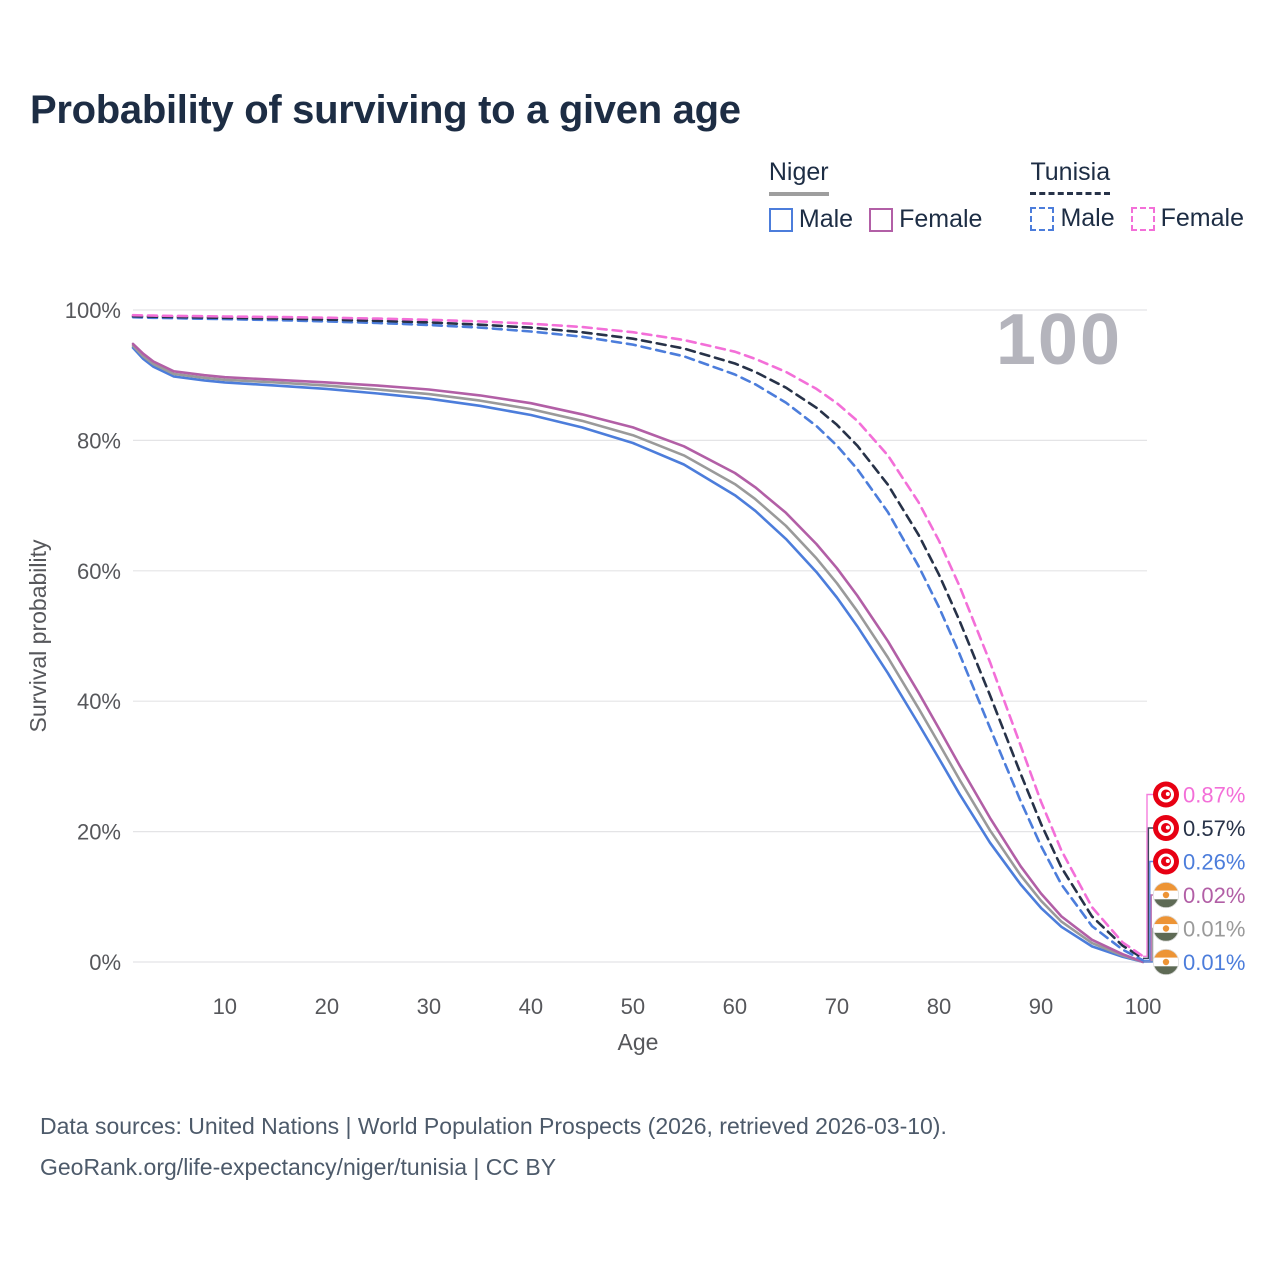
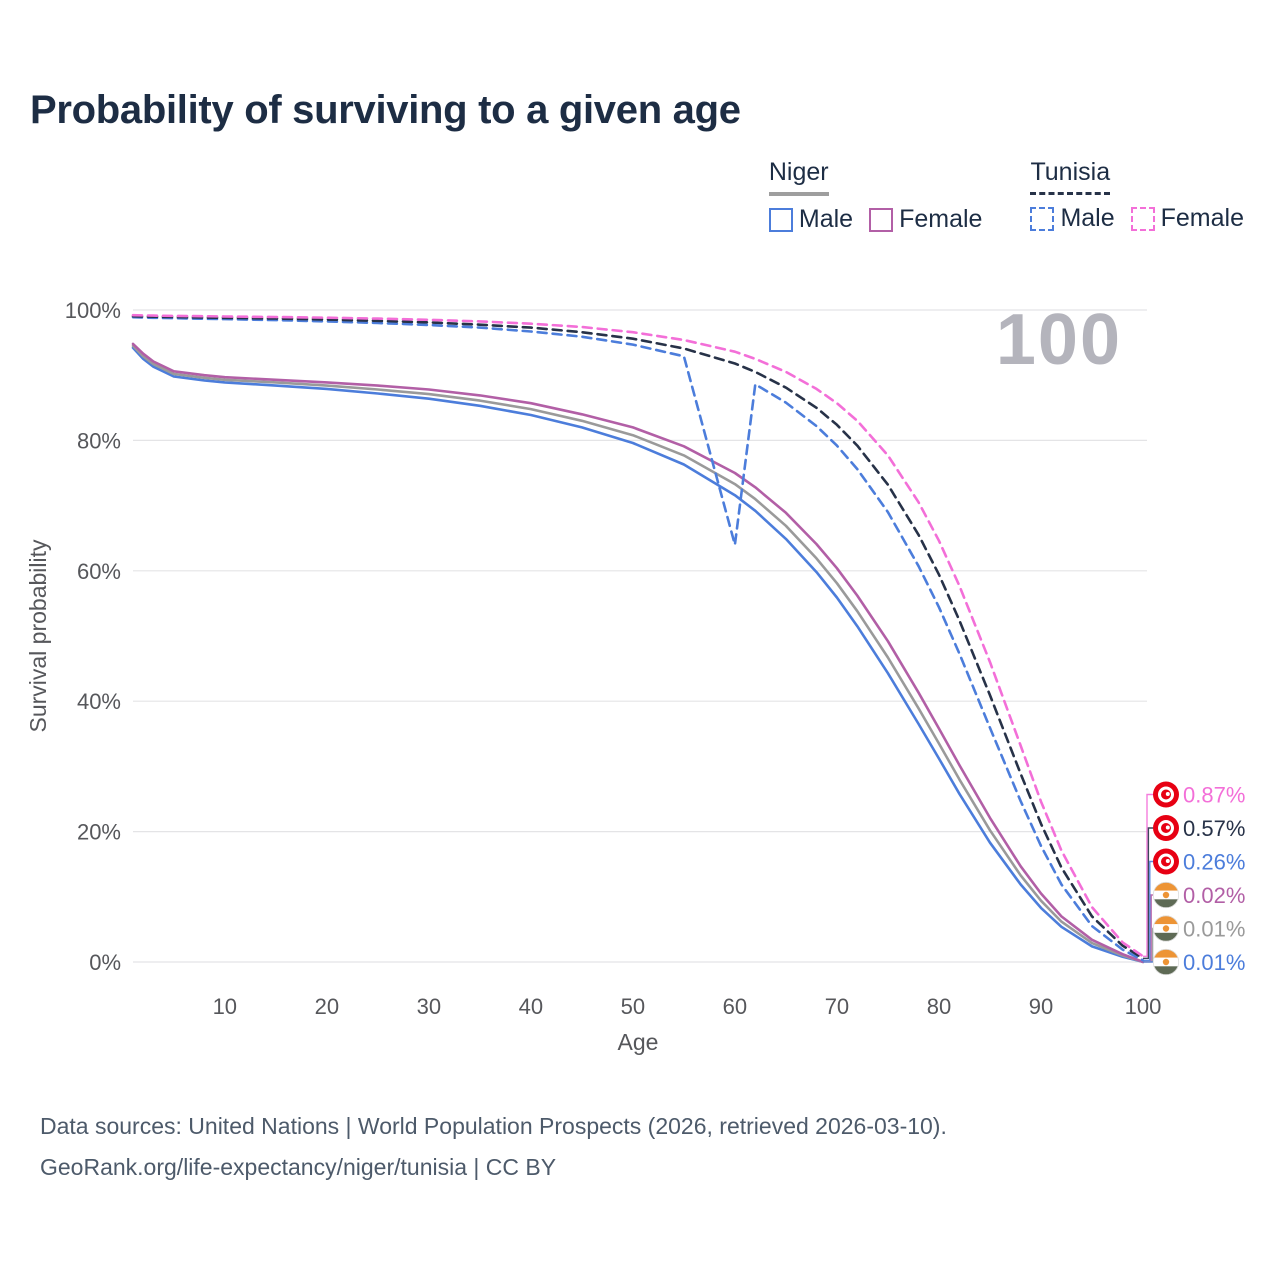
Tunisia Male/60: 90% -> 64%
